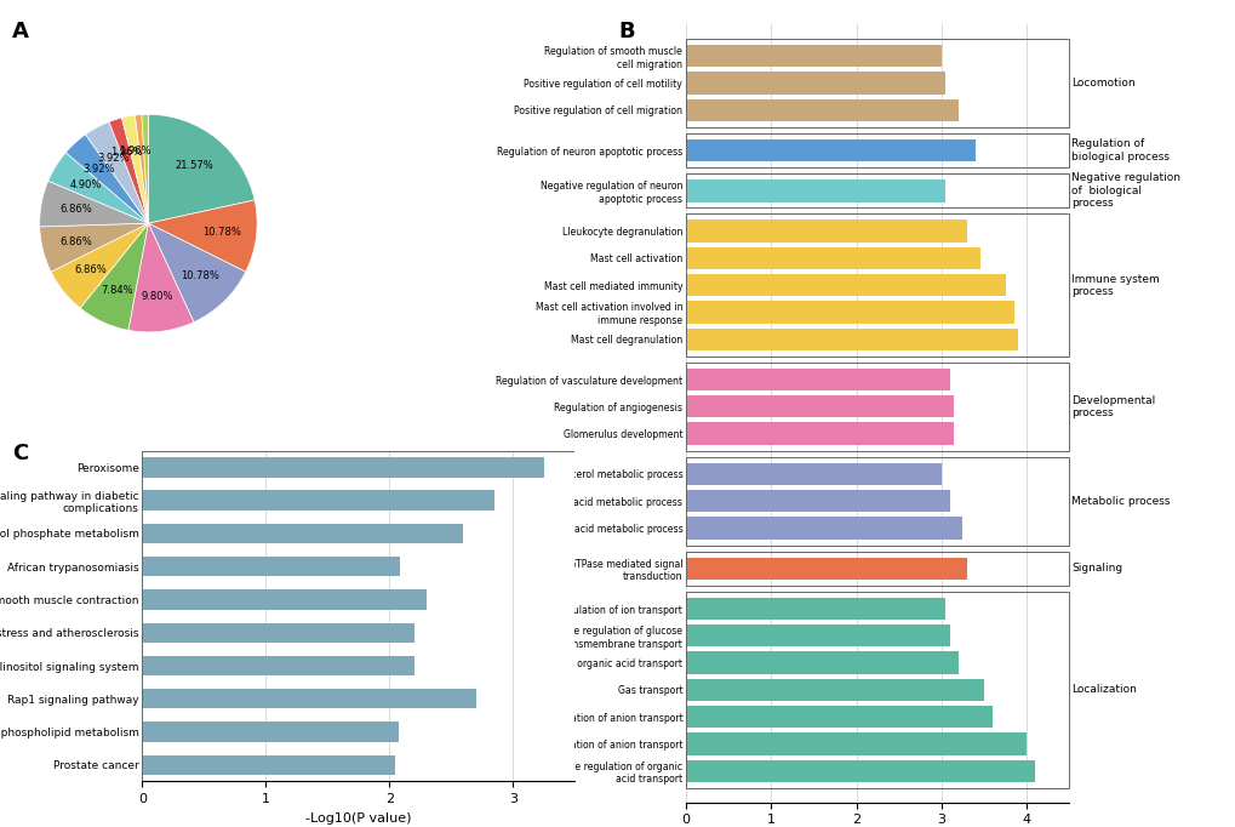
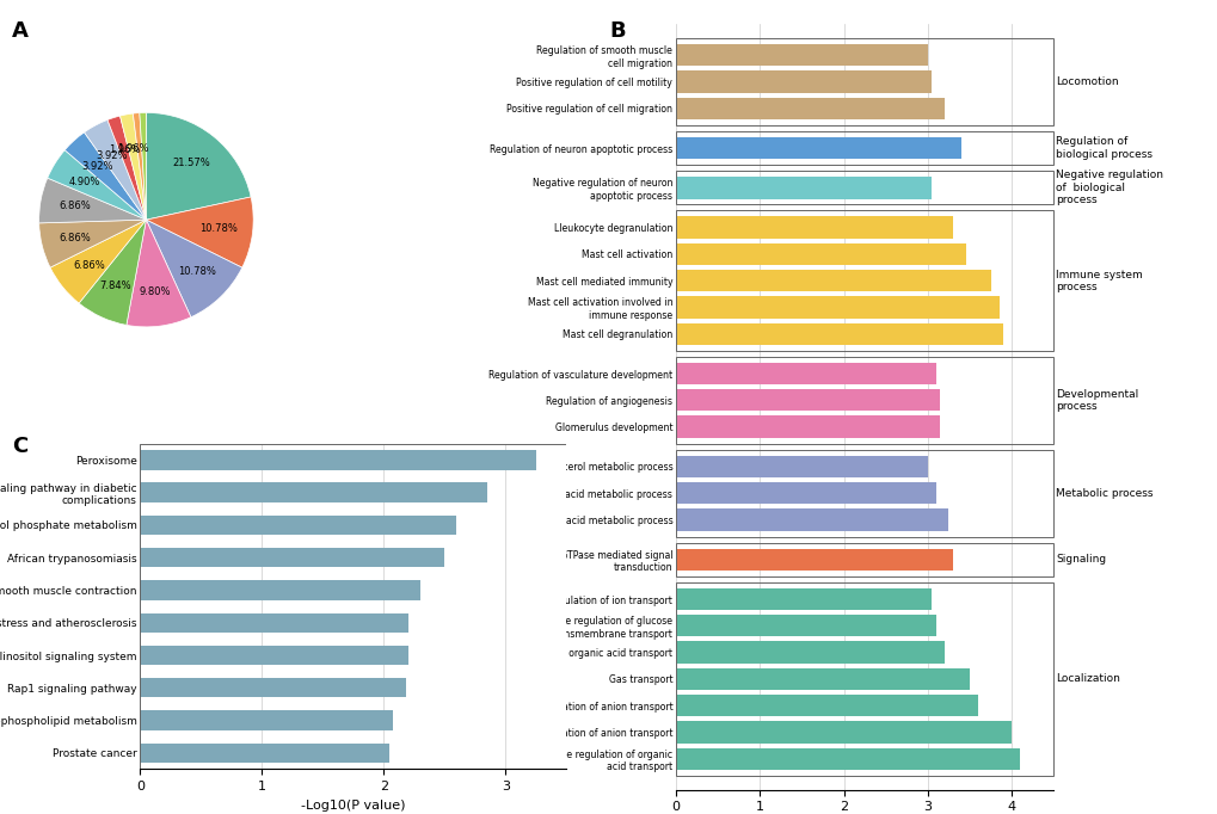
African trypanosomiasis: 2.09 -> 2.50
Rap1 signaling pathway: 2.70 -> 2.18
